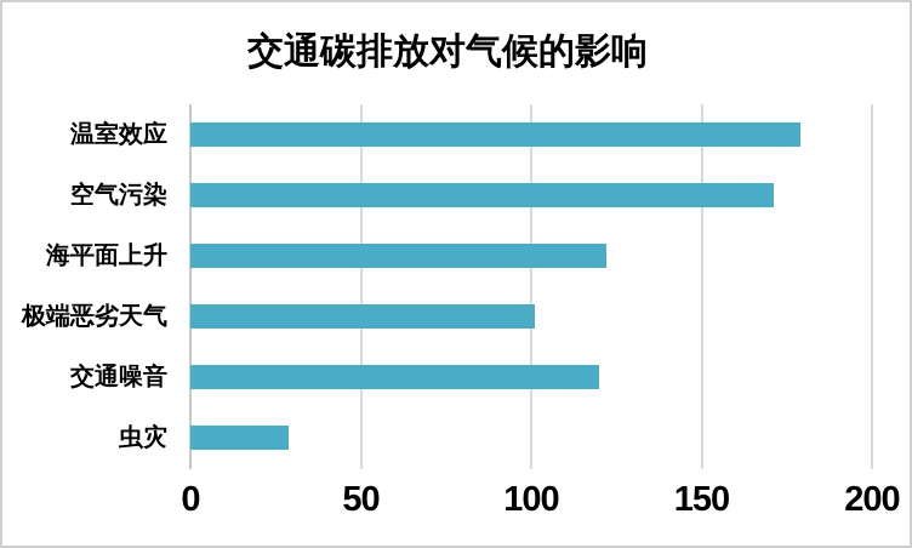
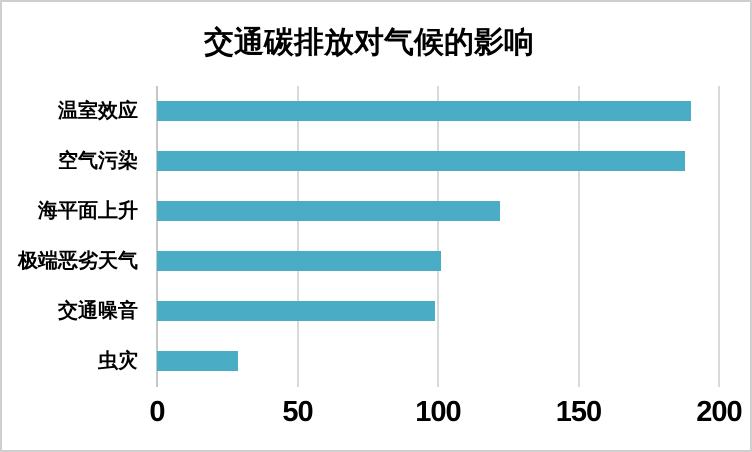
温室效应: 179 -> 190
空气污染: 171 -> 188
交通噪音: 120 -> 99
